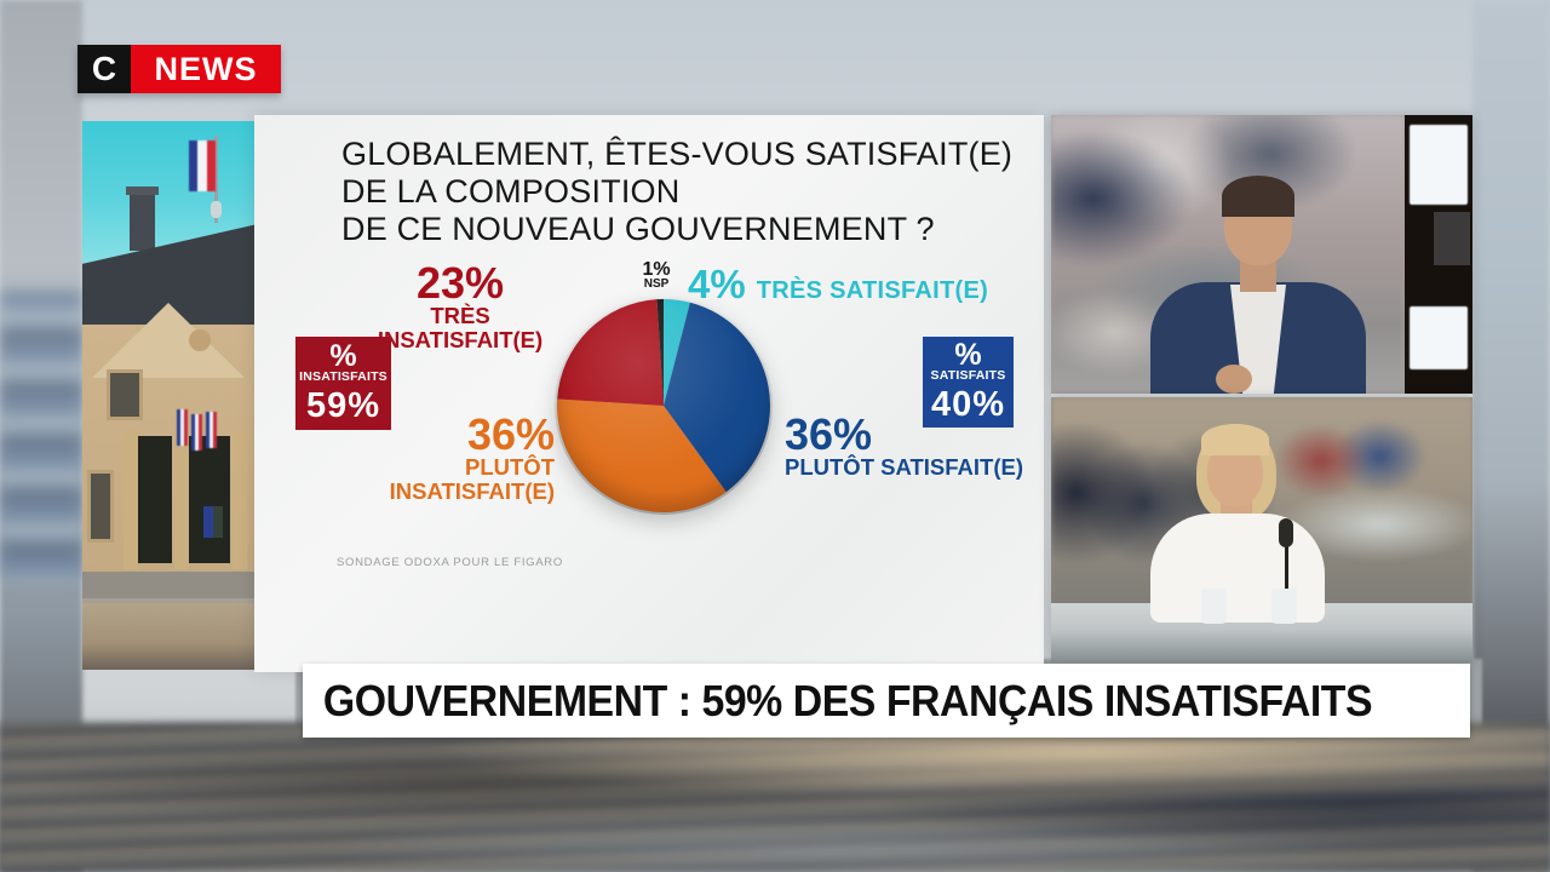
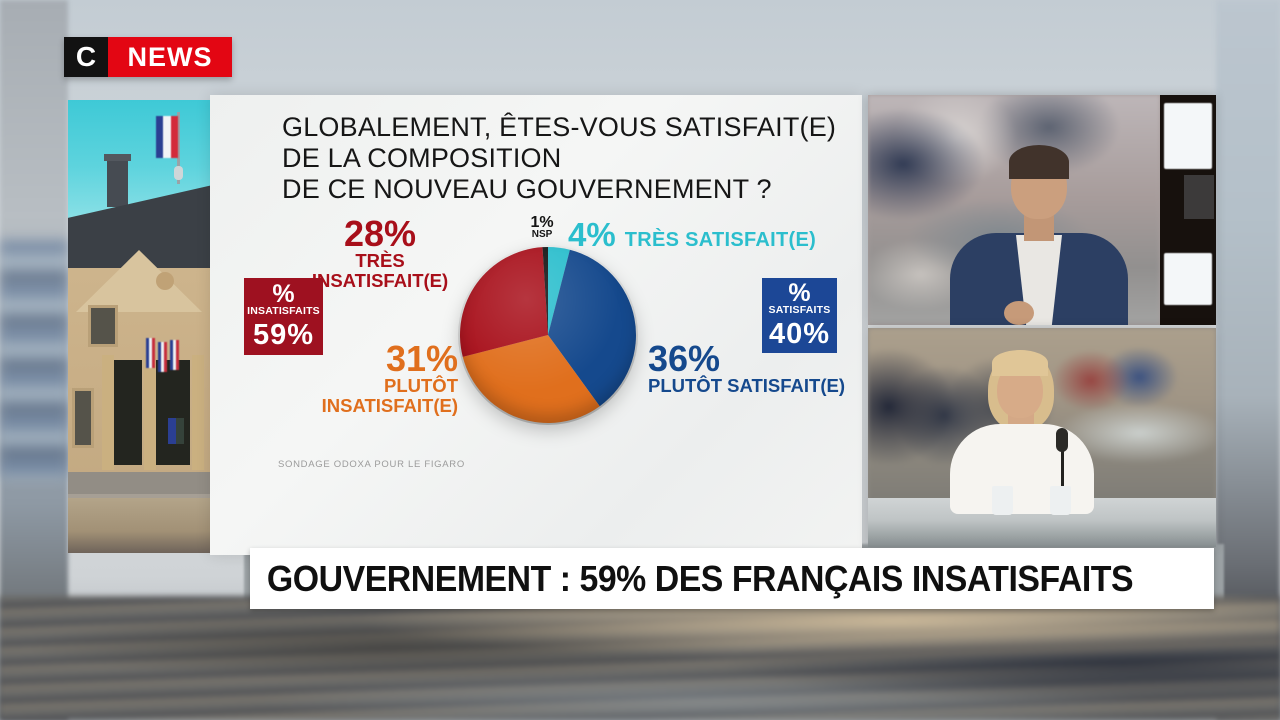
PLUTÔT INSATISFAIT(E): 36% -> 31%
TRÈS INSATISFAIT(E): 23% -> 28%
